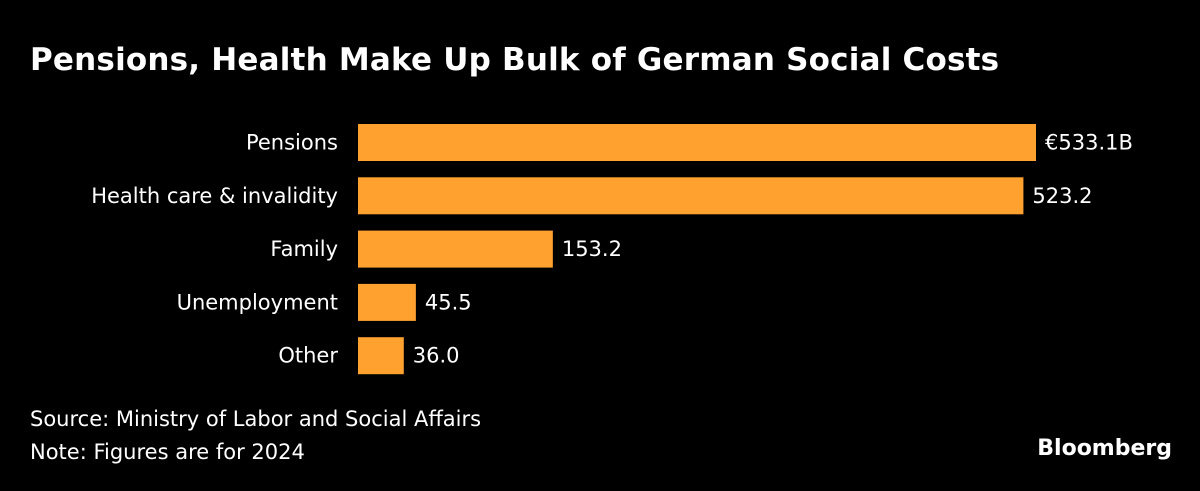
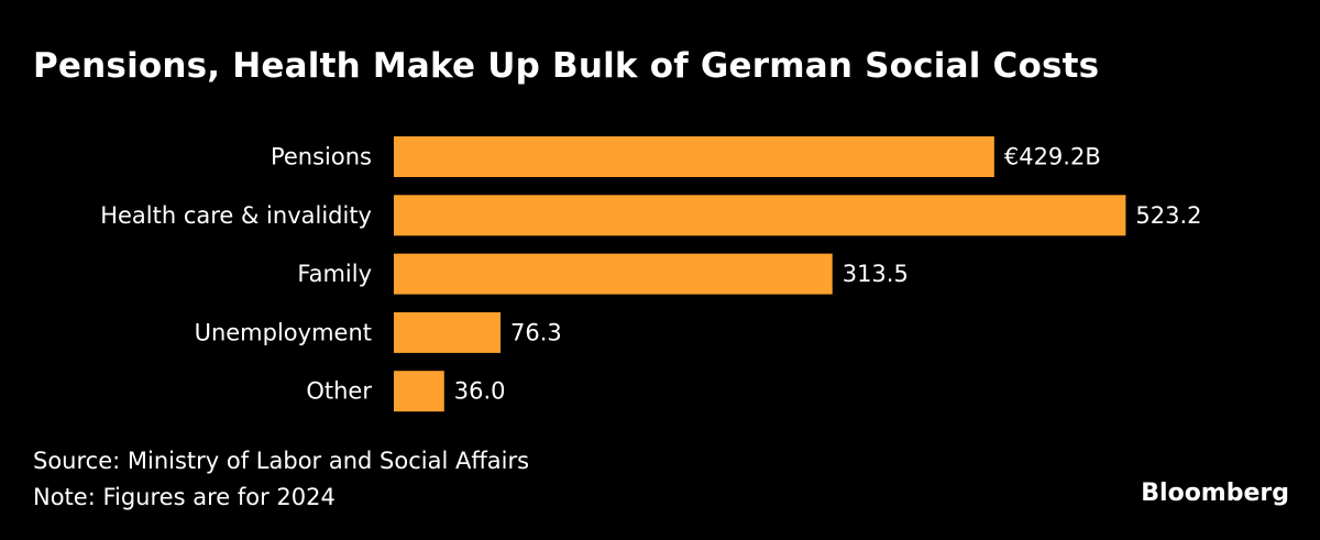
Pensions: €533.1B -> €429.2B
Family: 153.2 -> 313.5
Unemployment: 45.5 -> 76.3
